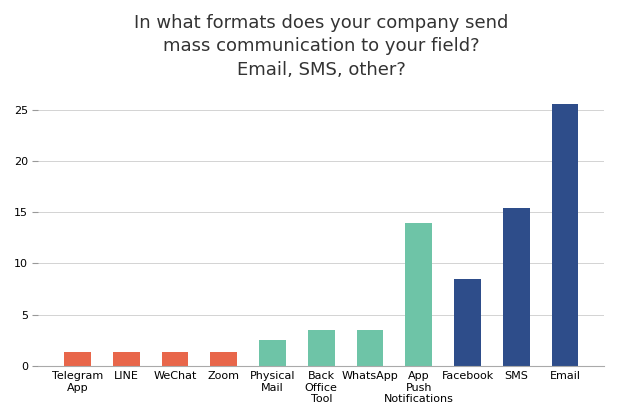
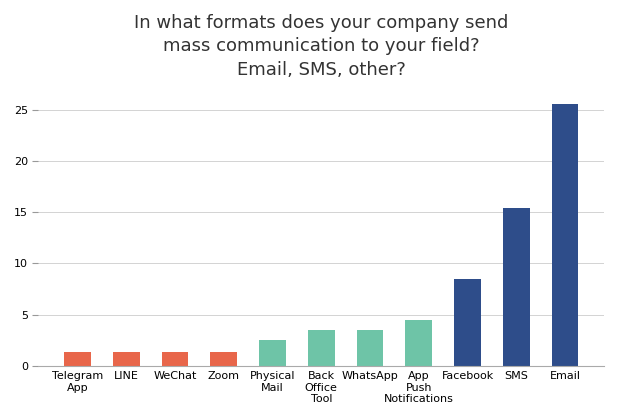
App Push Notifications: 13.9 -> 4.5
